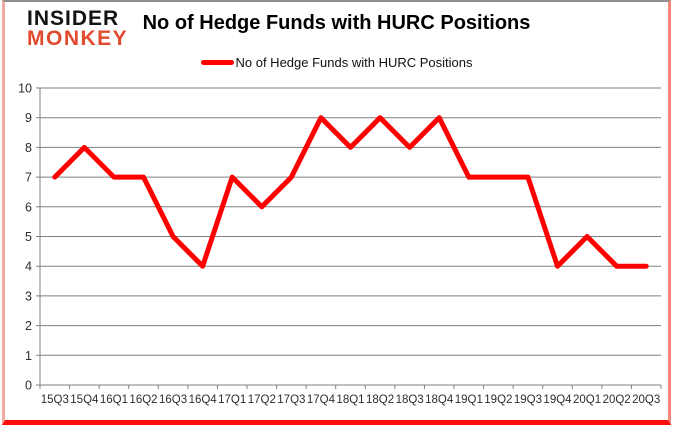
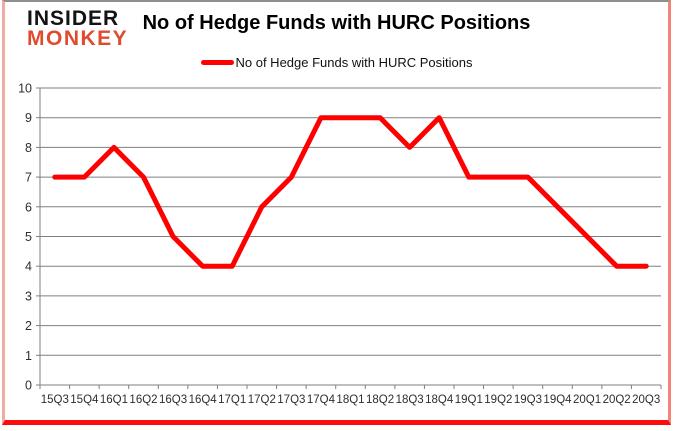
15Q4: 8 -> 7
16Q1: 7 -> 8
17Q1: 7 -> 4
18Q1: 8 -> 9
19Q4: 4 -> 6
